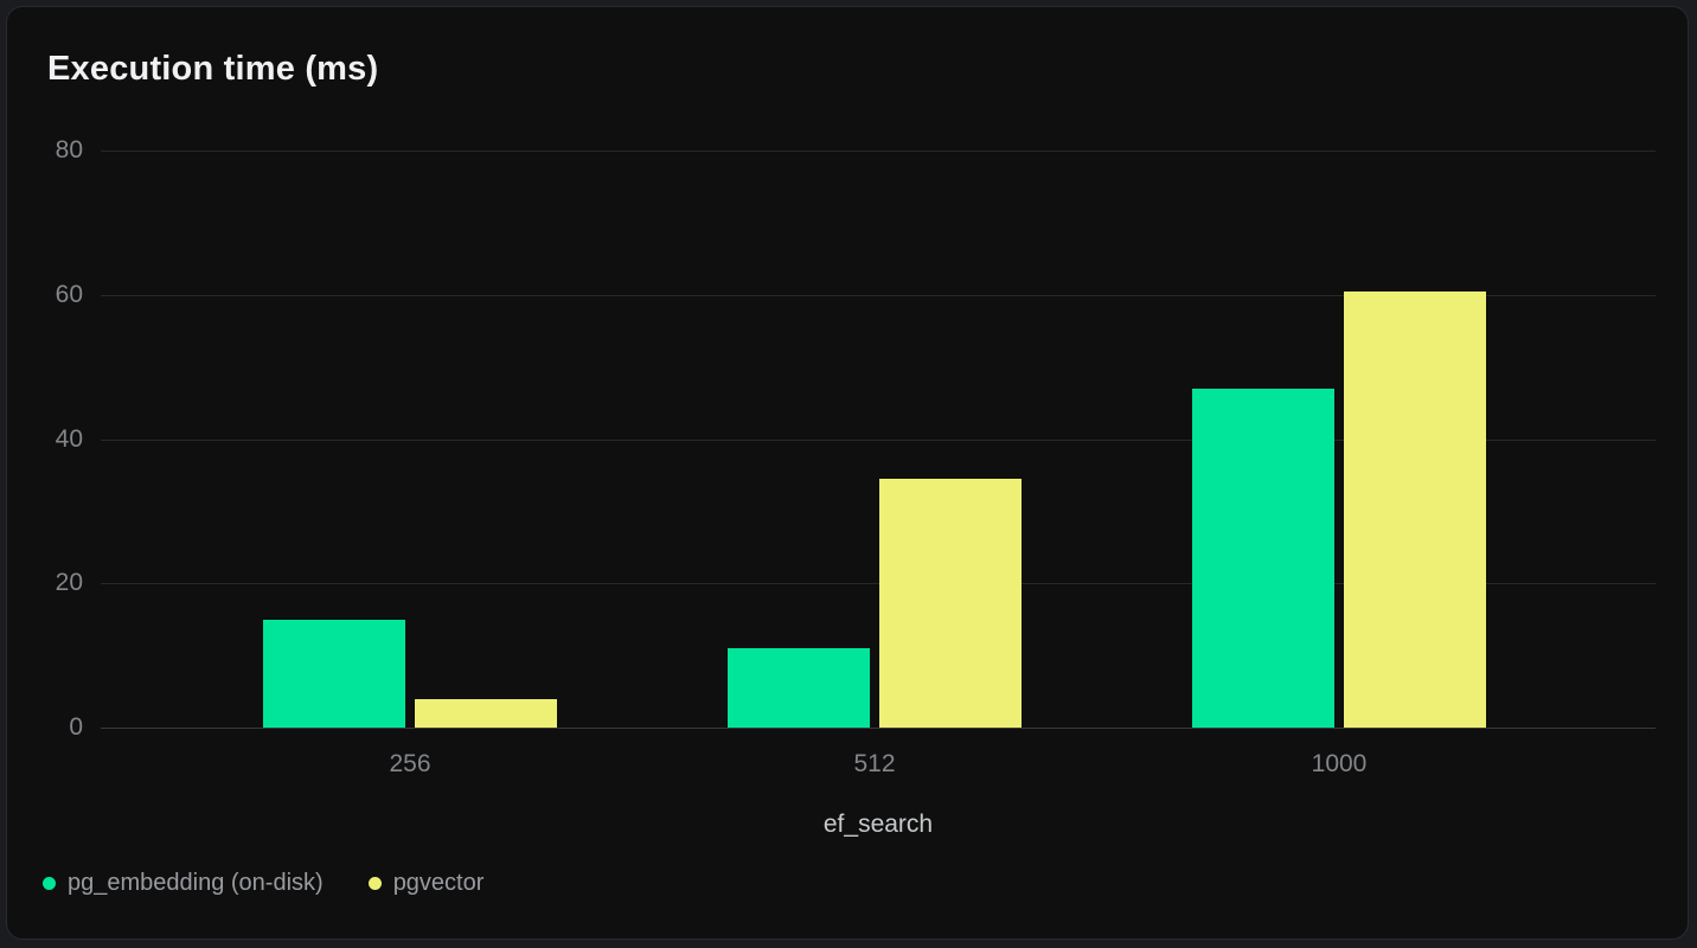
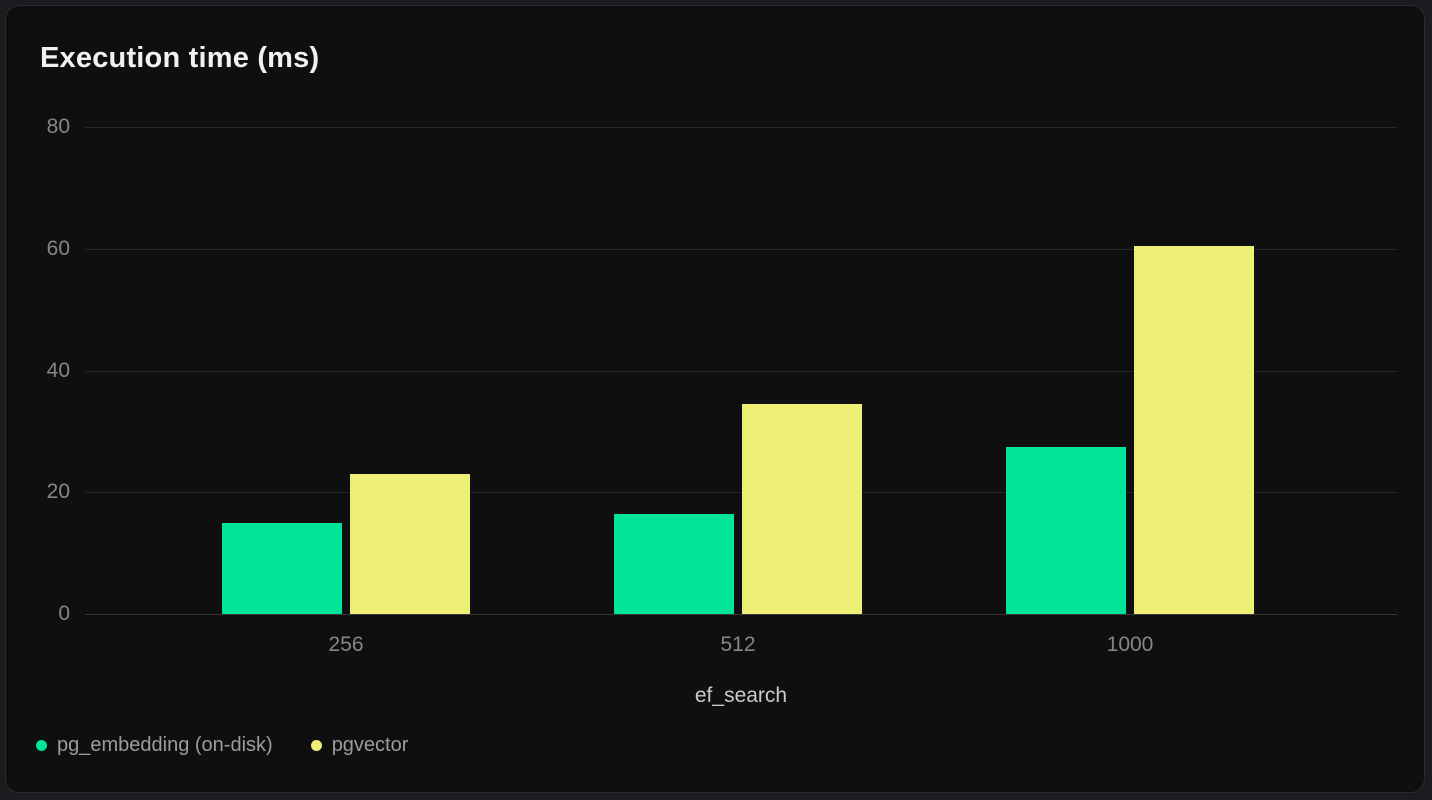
pgvector/256: 4 -> 23
pg_embedding (on-disk)/512: 11 -> 16
pg_embedding (on-disk)/1000: 47 -> 28
